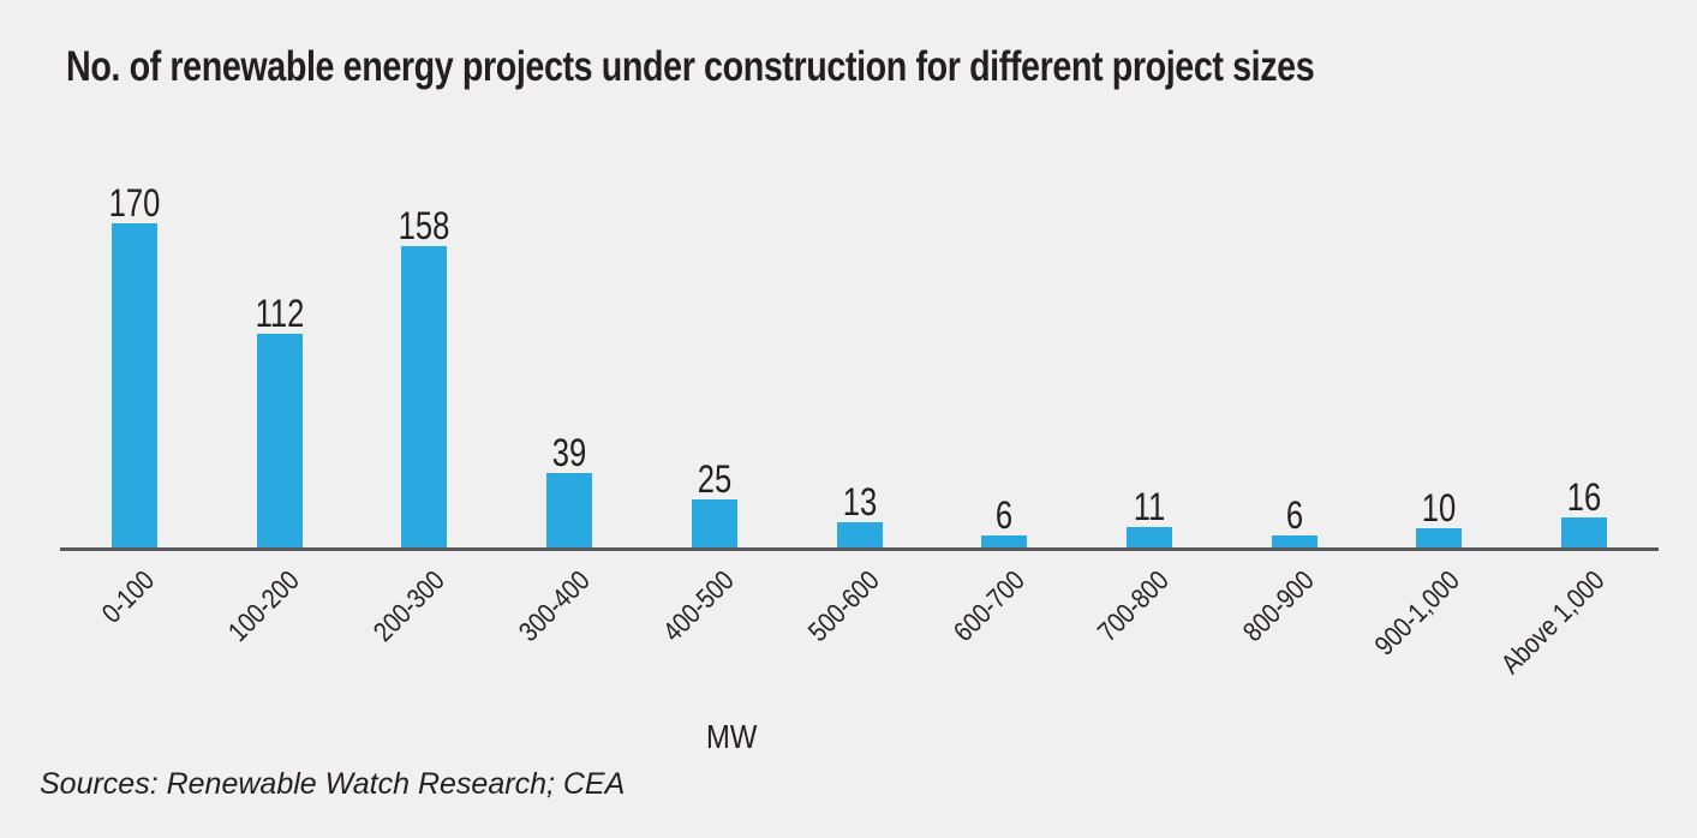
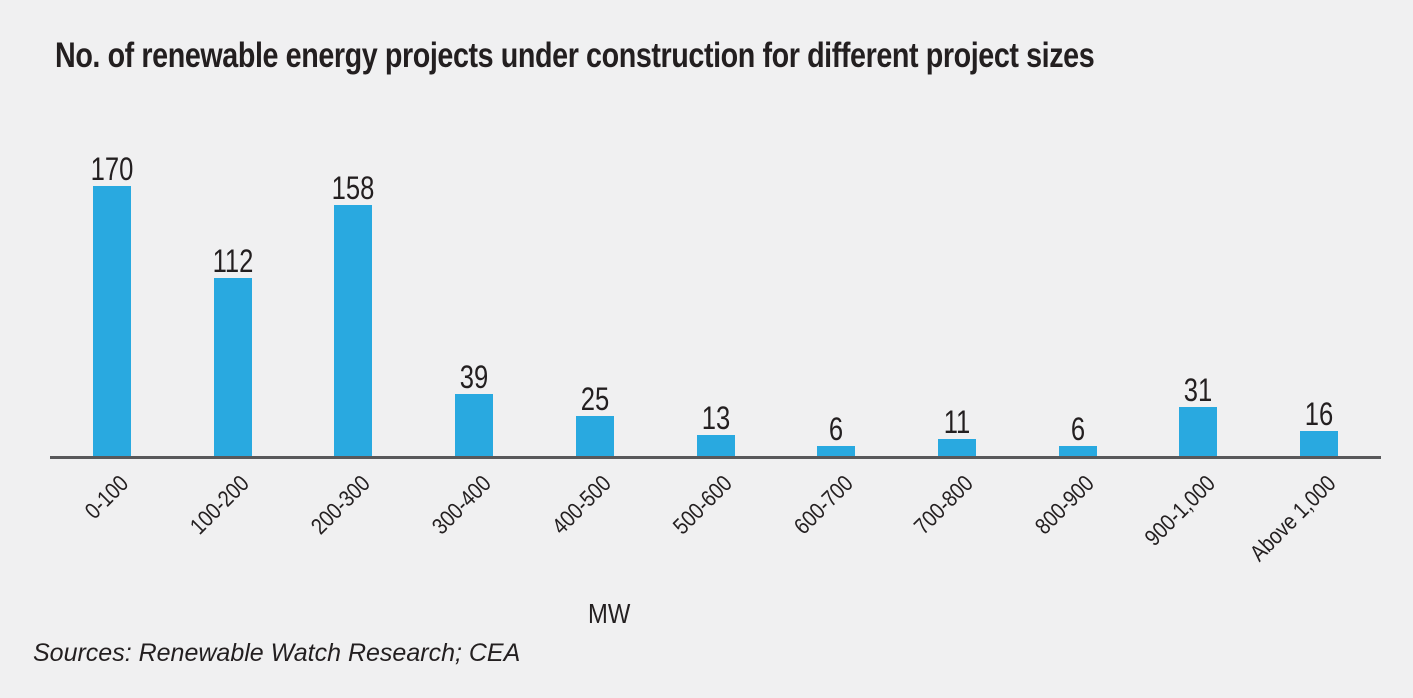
900-1,000: 10 -> 31
